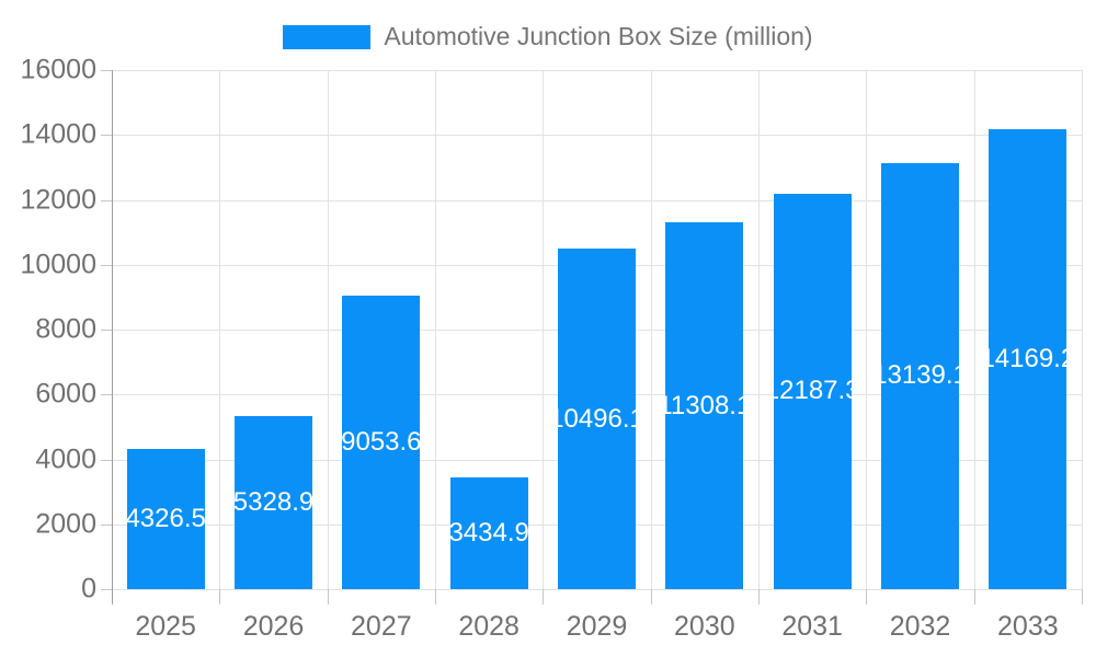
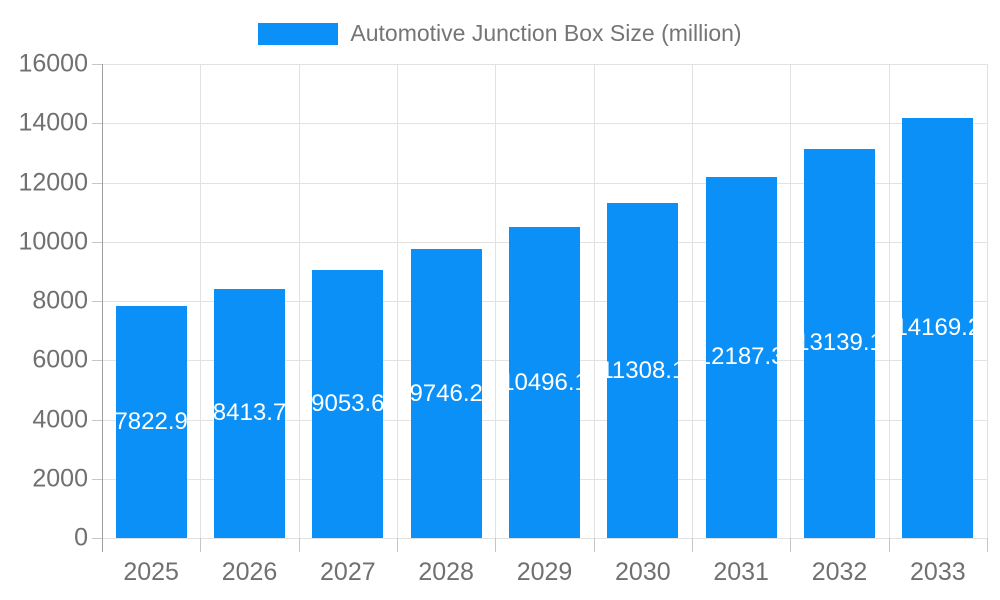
2025: 4326.5 -> 7822.9
2026: 5328.9 -> 8413.7
2028: 3434.9 -> 9746.2
